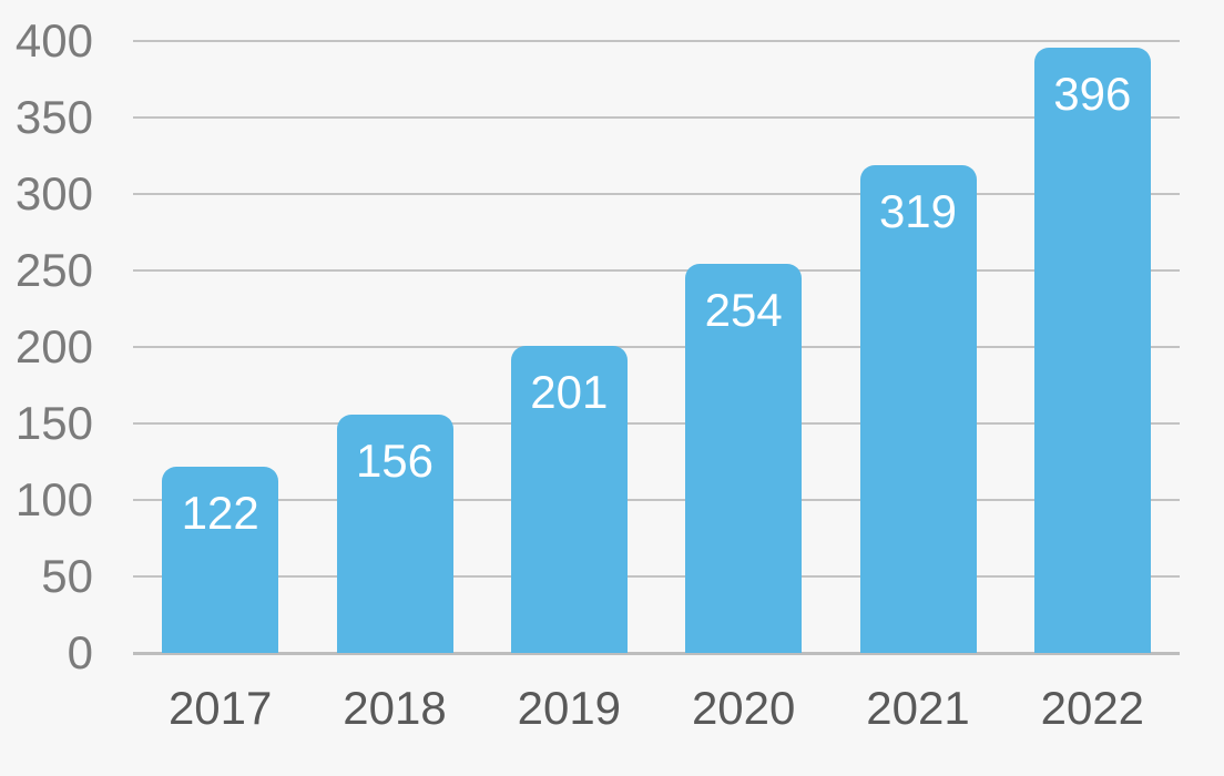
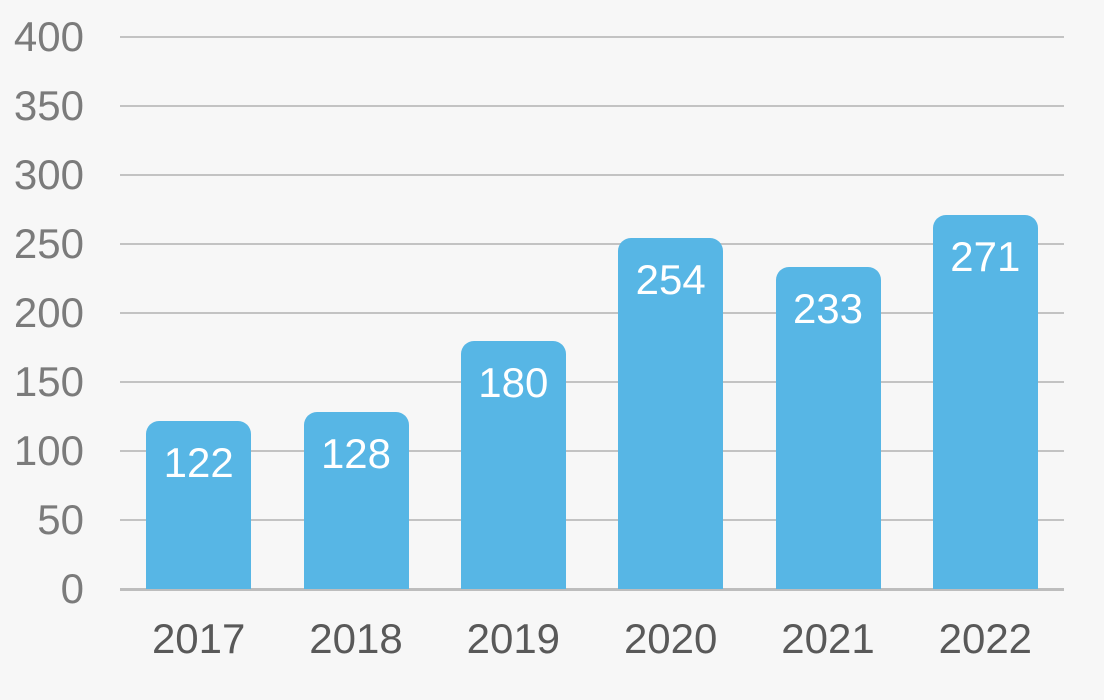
2018: 156 -> 128
2019: 201 -> 180
2021: 319 -> 233
2022: 396 -> 271
